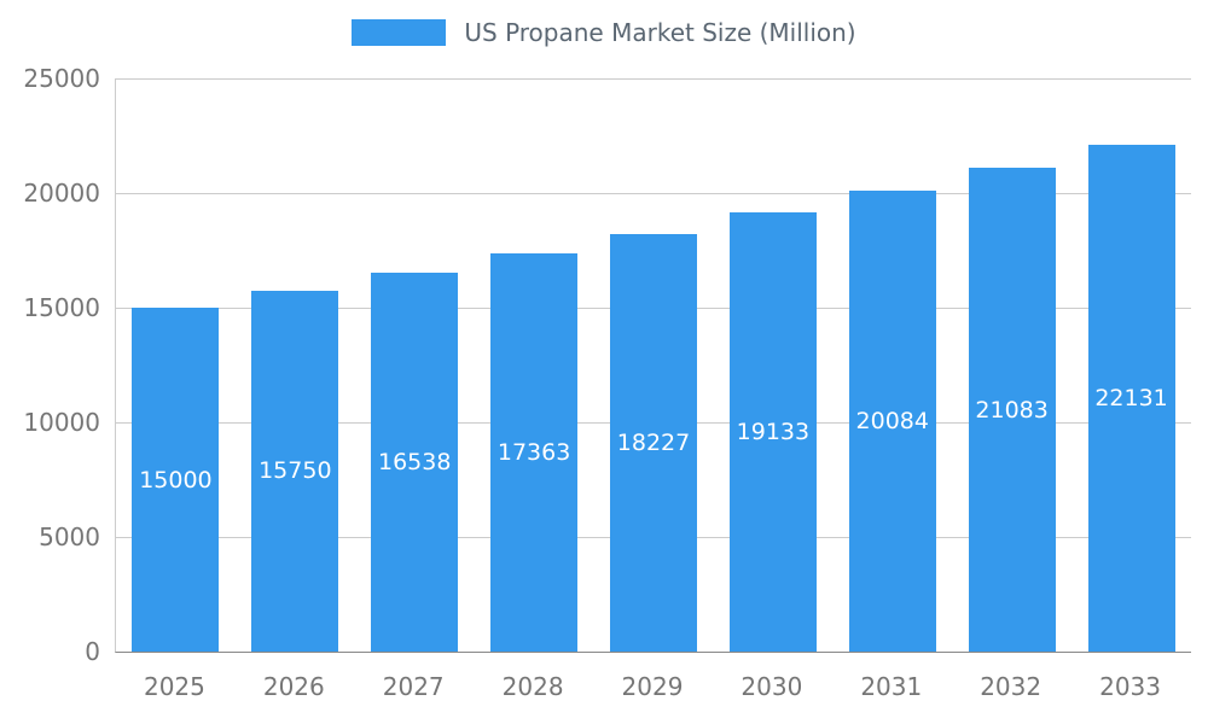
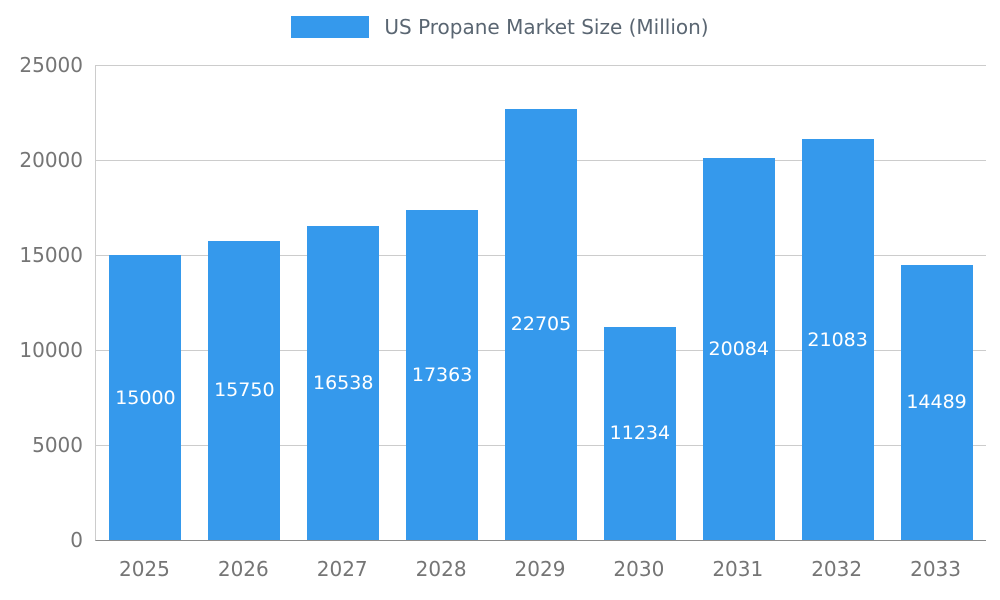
2029: 18227 -> 22705
2030: 19133 -> 11234
2033: 22131 -> 14489
